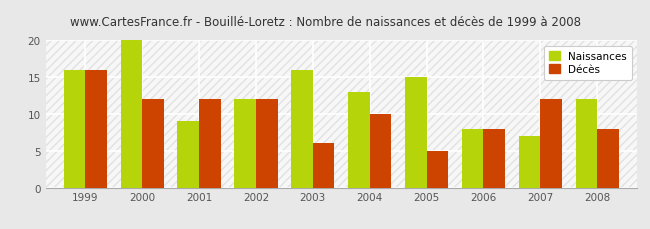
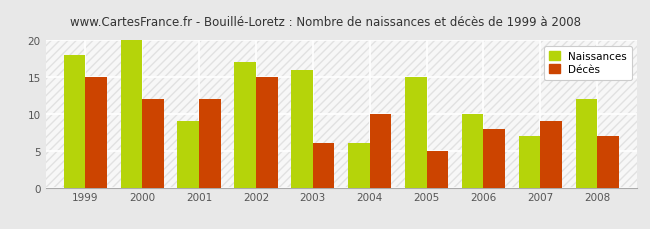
Naissances/1999: 16 -> 18
Décès/1999: 16 -> 15
Naissances/2002: 12 -> 17
Décès/2002: 12 -> 15
Naissances/2004: 13 -> 6
Naissances/2006: 8 -> 10
Décès/2007: 12 -> 9
Décès/2008: 8 -> 7
